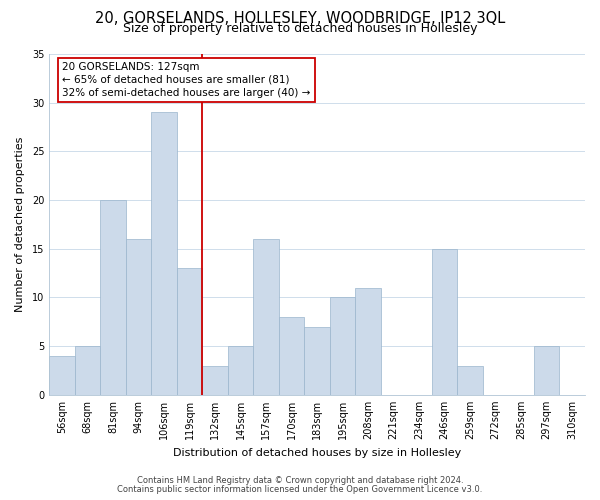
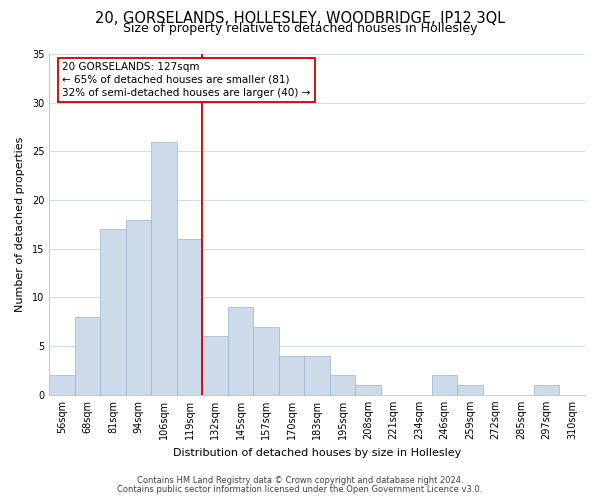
56sqm: 4 -> 2
68sqm: 5 -> 8
81sqm: 20 -> 17
94sqm: 16 -> 18
106sqm: 29 -> 26
119sqm: 13 -> 16
132sqm: 3 -> 6
145sqm: 5 -> 9
157sqm: 16 -> 7
170sqm: 8 -> 4
183sqm: 7 -> 4
195sqm: 10 -> 2
208sqm: 11 -> 1
246sqm: 15 -> 2
259sqm: 3 -> 1
297sqm: 5 -> 1
